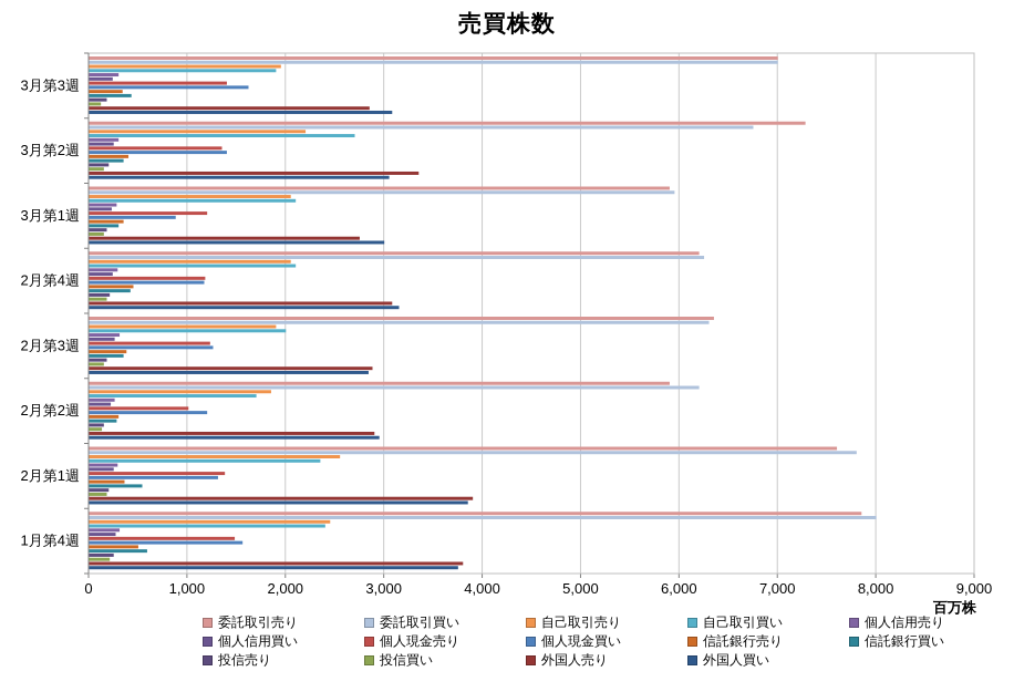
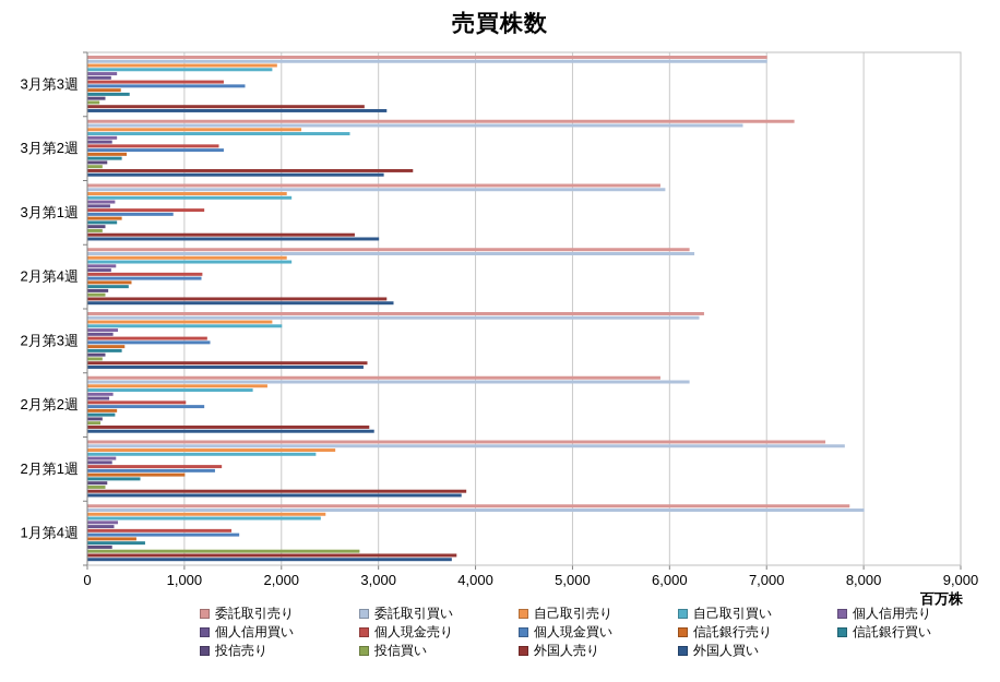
信託銀行売り/2月第1週: 400 -> 1000
投信買い/1月第4週: 200 -> 2800
